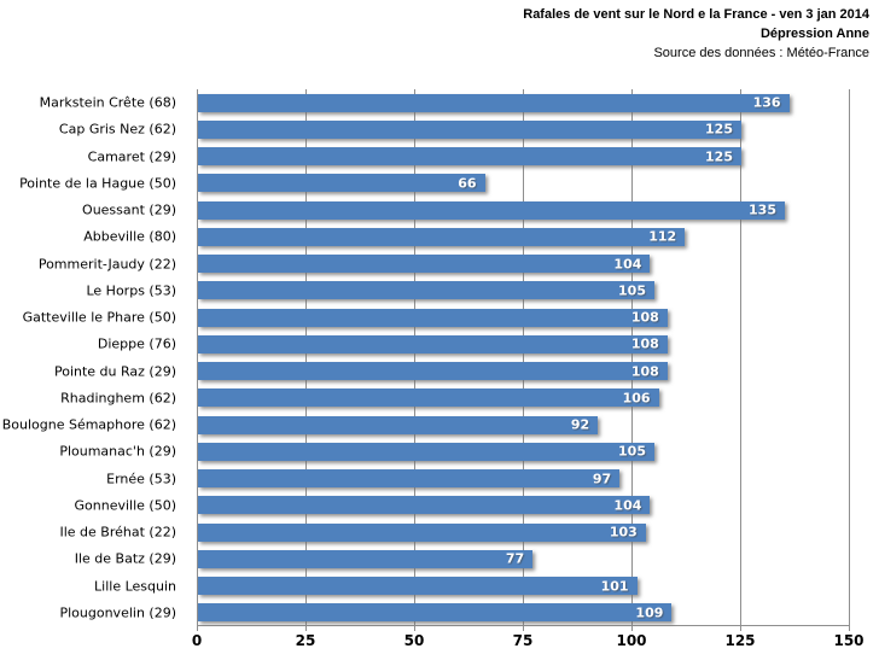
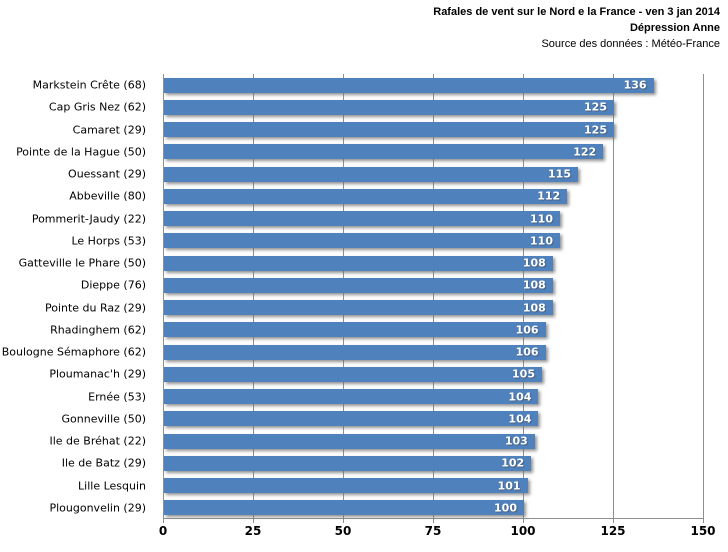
Pointe de la Hague (50): 66 -> 122
Ouessant (29): 135 -> 115
Pommerit-Jaudy (22): 104 -> 110
Le Horps (53): 105 -> 110
Boulogne Sémaphore (62): 92 -> 106
Ernée (53): 97 -> 104
Ile de Batz (29): 77 -> 102
Plougonvelin (29): 109 -> 100
